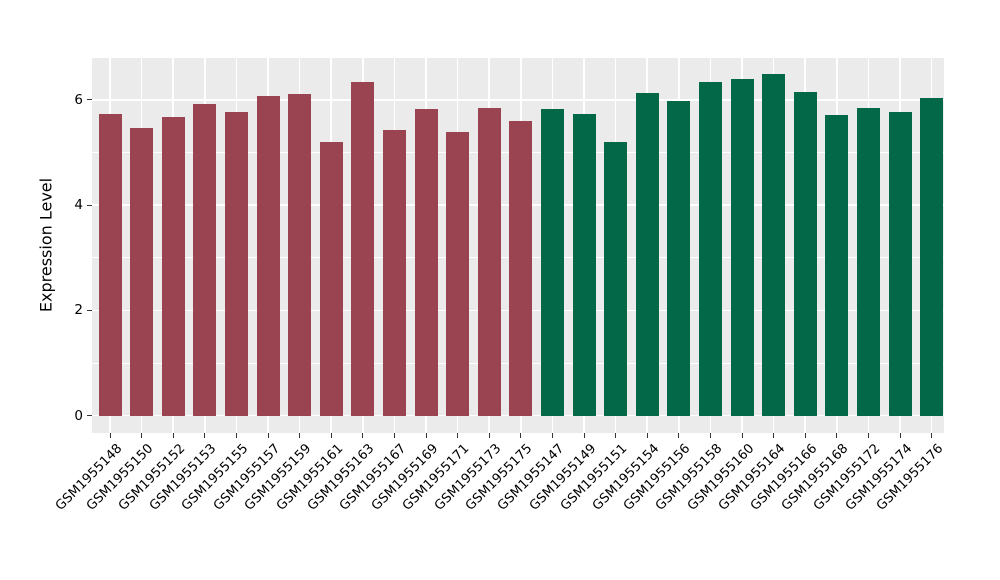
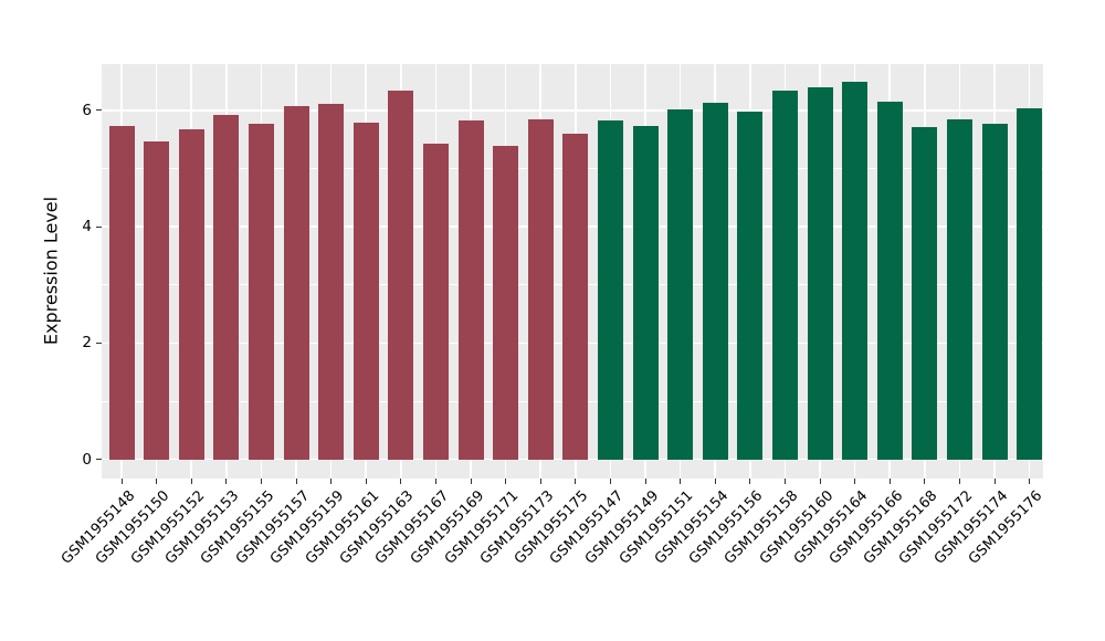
GSM1955161: 5.2 -> 5.8
GSM1955151: 5.2 -> 6.0
